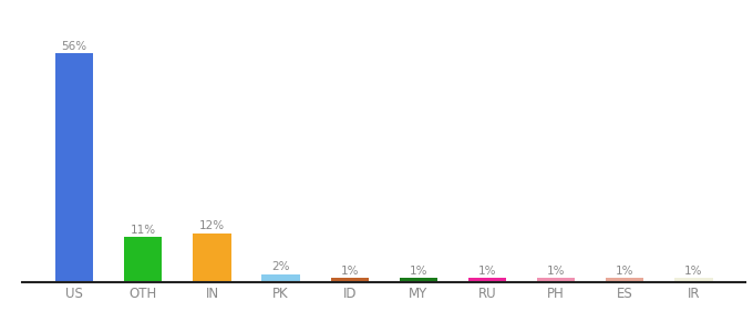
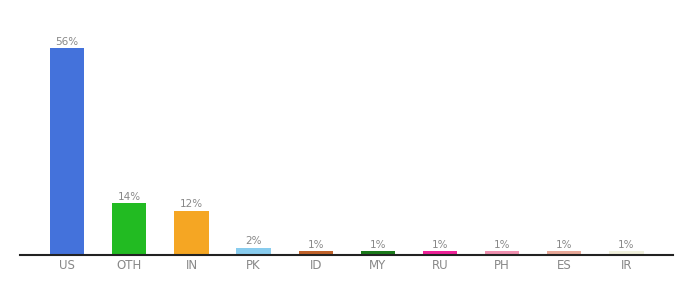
OTH: 11% -> 14%
